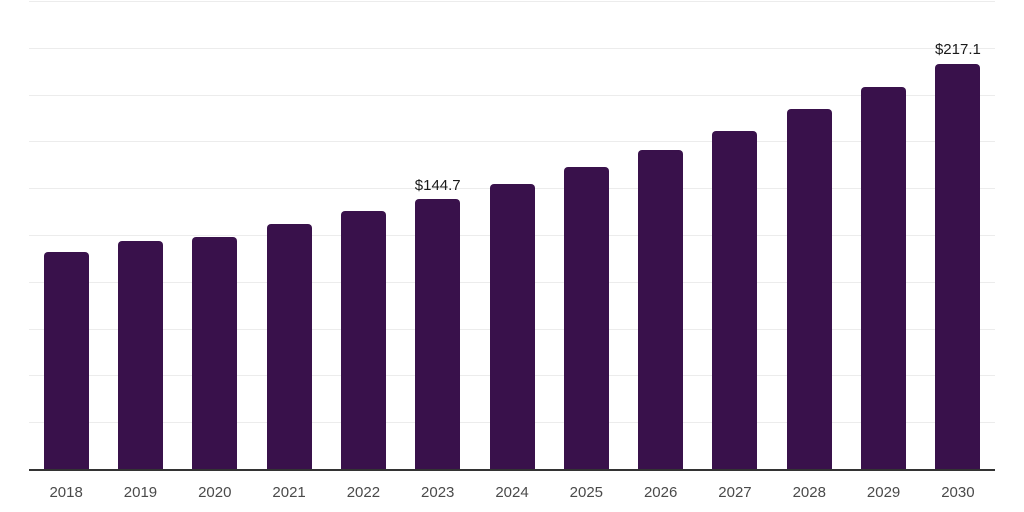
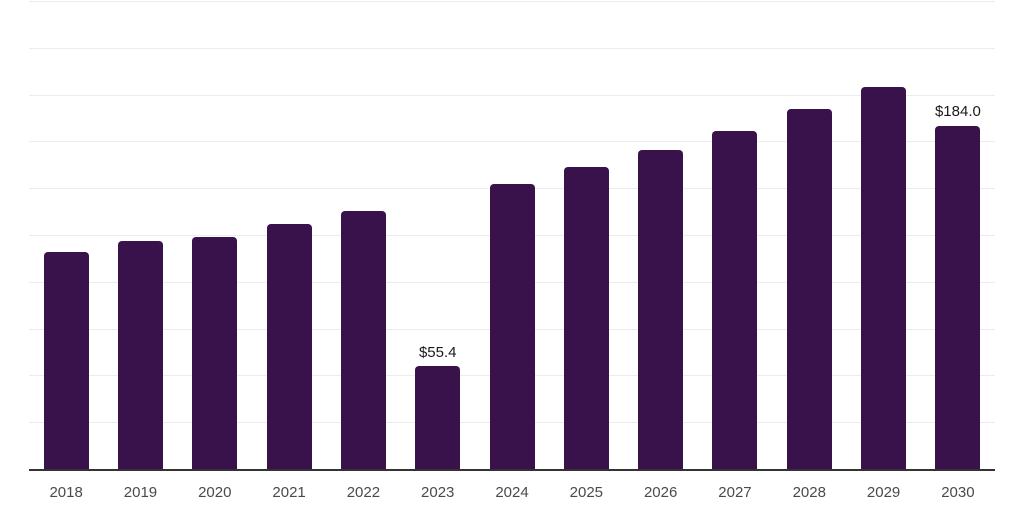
2023: $144.7 -> $55.4
2030: $217.1 -> $184.0
